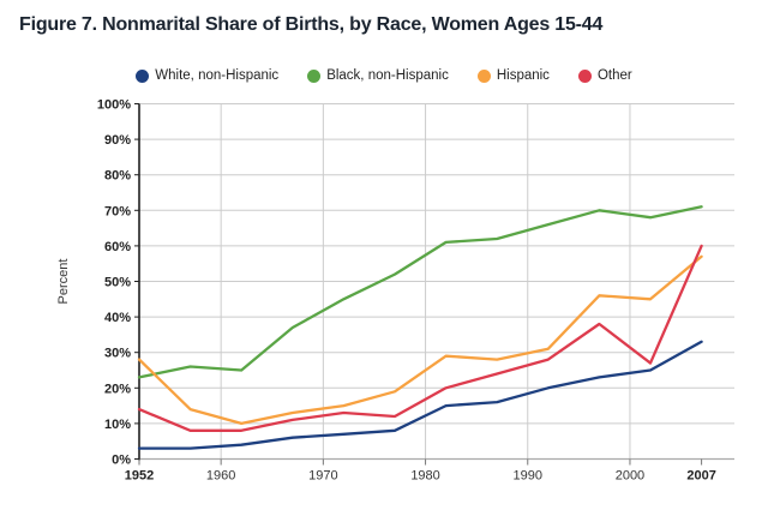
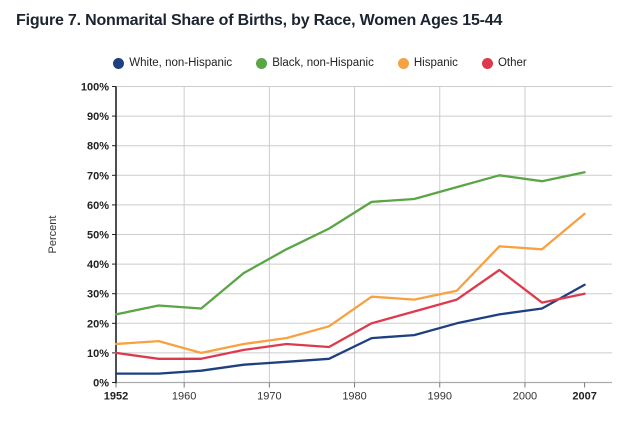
Hispanic/1952: 28% -> 13%
Other/1952: 14% -> 10%
Other/2007: 60% -> 30%
